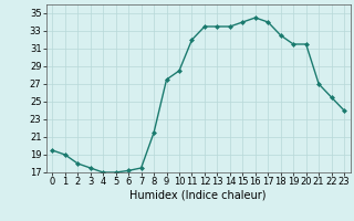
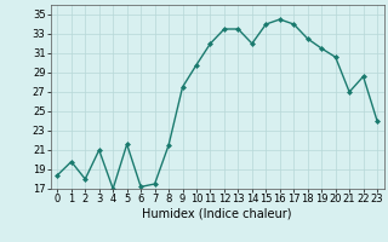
0: 19.5 -> 18.4
1: 19.0 -> 19.8
3: 17.5 -> 21.0
5: 17.0 -> 21.6
10: 28.5 -> 29.8
14: 33.5 -> 32.0
20: 31.5 -> 30.6
22: 25.5 -> 28.6
